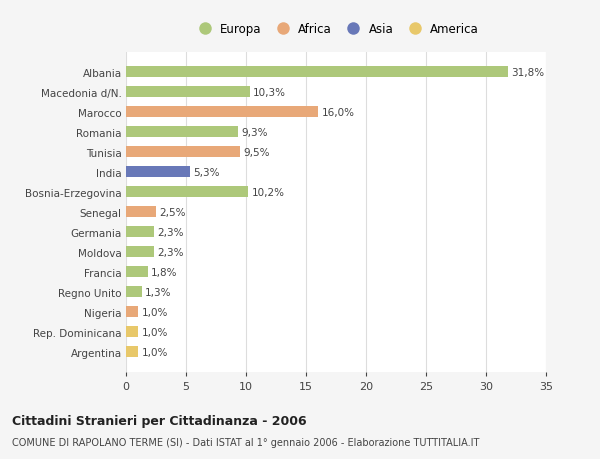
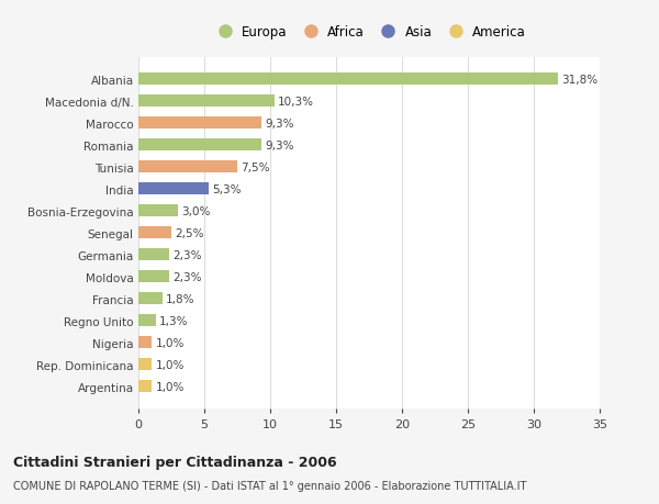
Marocco: 16,0% -> 9,3%
Tunisia: 9,5% -> 7,5%
Bosnia-Erzegovina: 10,2% -> 3,0%
